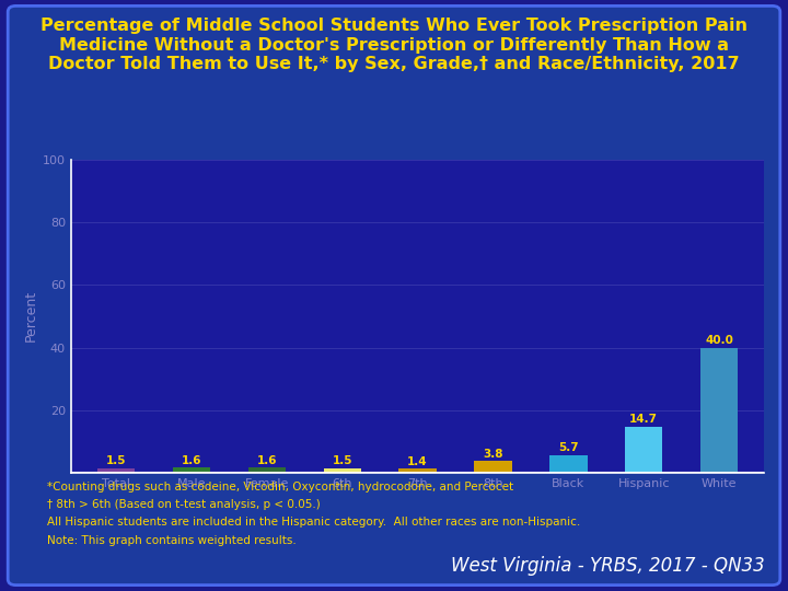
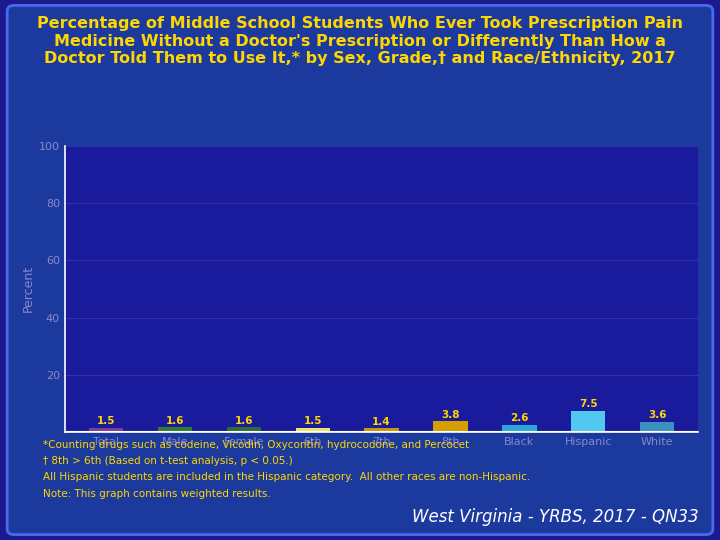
Black: 5.7 -> 2.6
Hispanic: 14.7 -> 7.5
White: 40.0 -> 3.6
